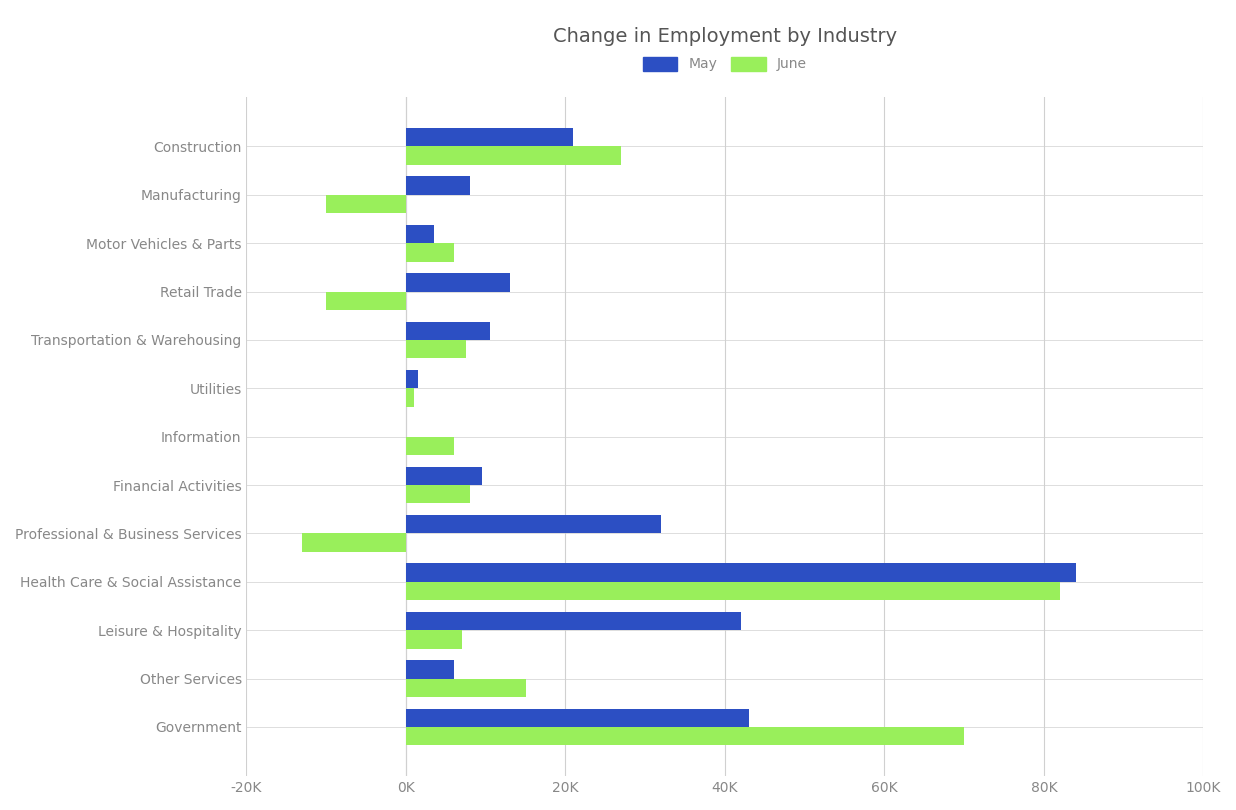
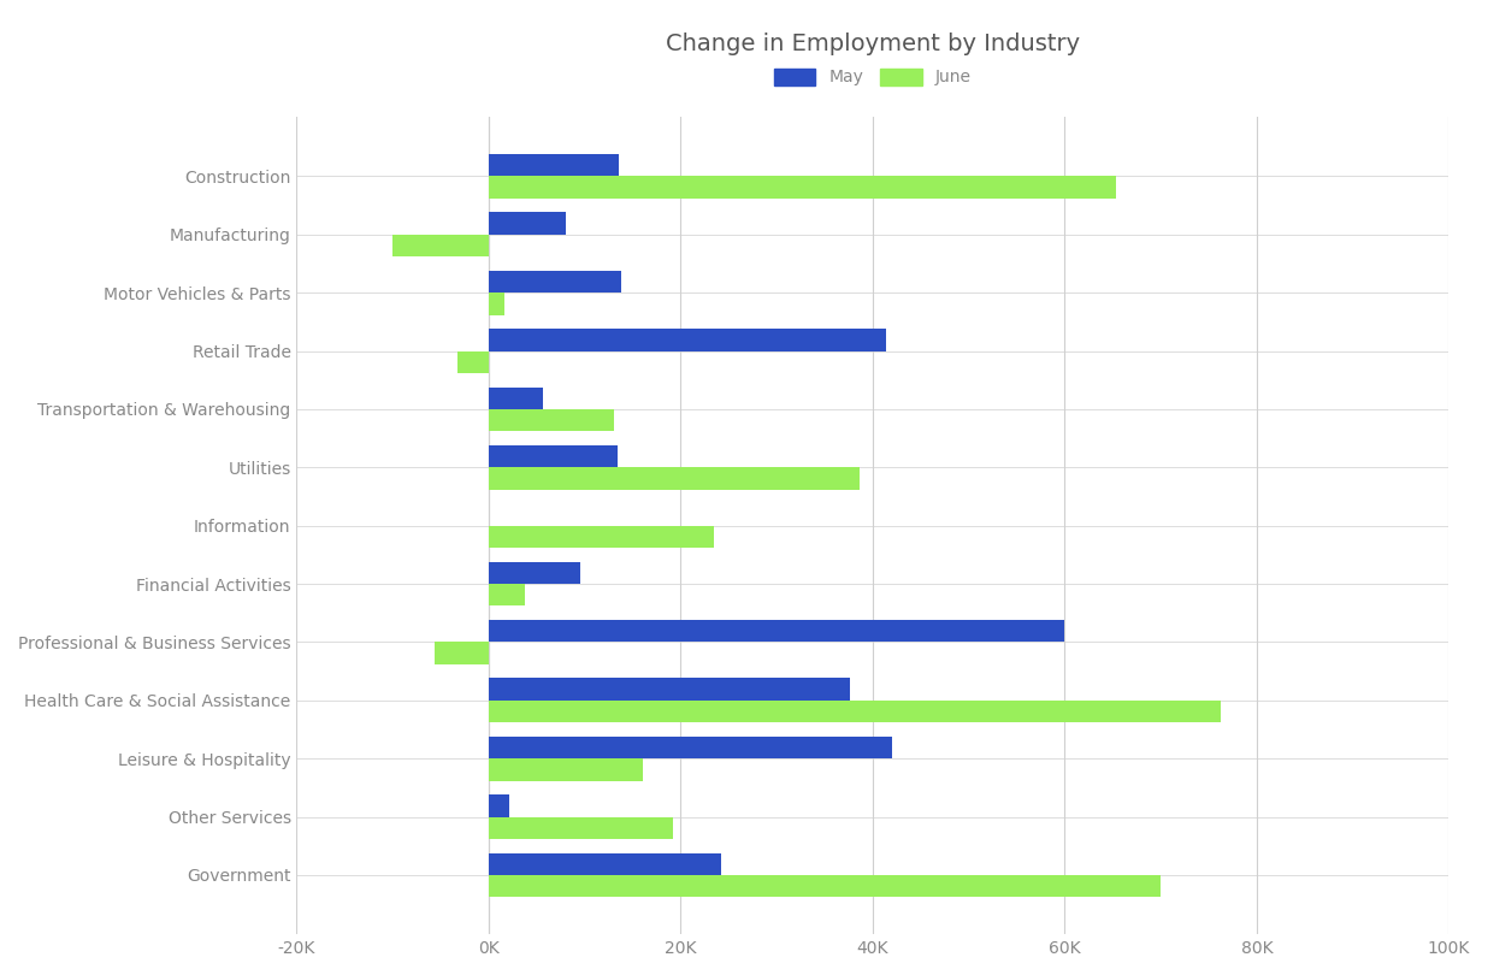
May/Construction: 21.0K -> 13.6K
June/Construction: 27.0K -> 65.4K
May/Motor Vehicles & Parts: 3.5K -> 13.8K
June/Motor Vehicles & Parts: 6.0K -> 1.6K
May/Retail Trade: 13.0K -> 41.4K
June/Retail Trade: -10.0K -> -3.2K
May/Transportation & Warehousing: 10.5K -> 5.6K
June/Transportation & Warehousing: 7.5K -> 13.0K
May/Utilities: 1.5K -> 13.4K
June/Utilities: 1.0K -> 38.6K
June/Information: 6.0K -> 23.4K
June/Financial Activities: 8.0K -> 3.8K
May/Professional & Business Services: 32.0K -> 60.0K
June/Professional & Business Services: -13.0K -> -5.6K
May/Health Care & Social Assistance: 84.0K -> 37.6K
June/Health Care & Social Assistance: 82.0K -> 76.2K
June/Leisure & Hospitality: 7.0K -> 16.0K
May/Other Services: 6.0K -> 2.2K
June/Other Services: 15.0K -> 19.2K
May/Government: 43.0K -> 24.2K
